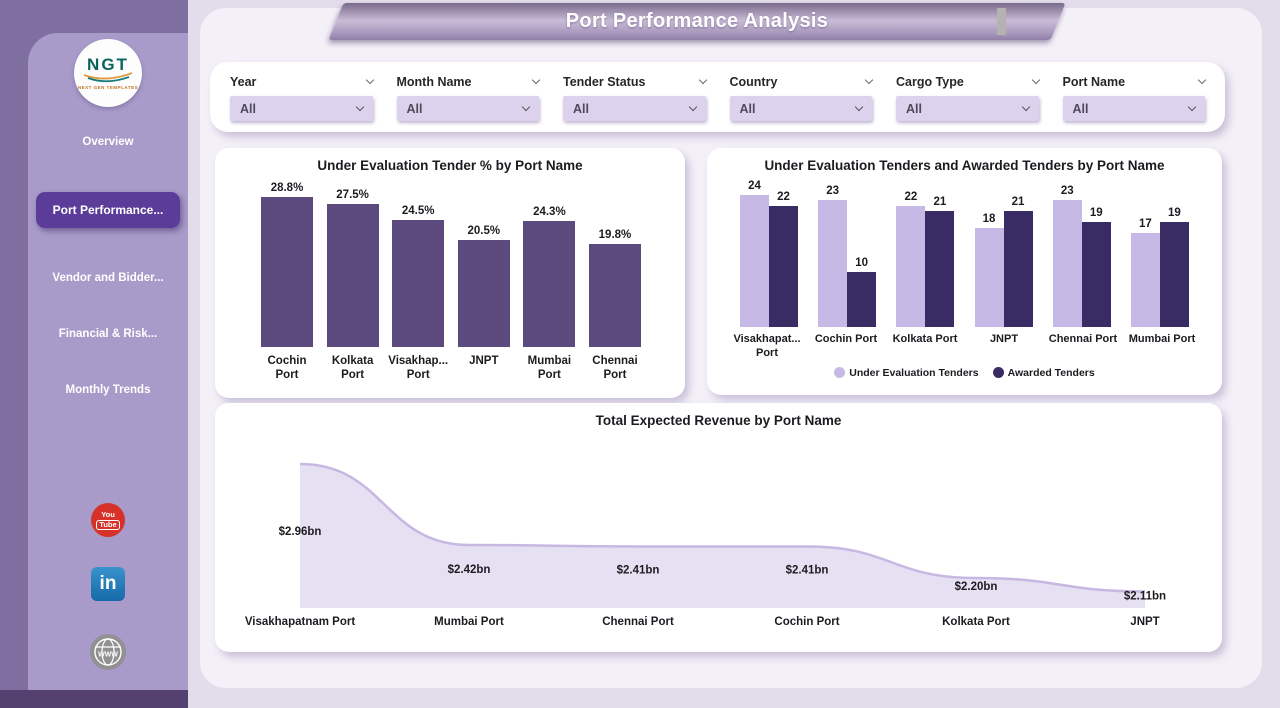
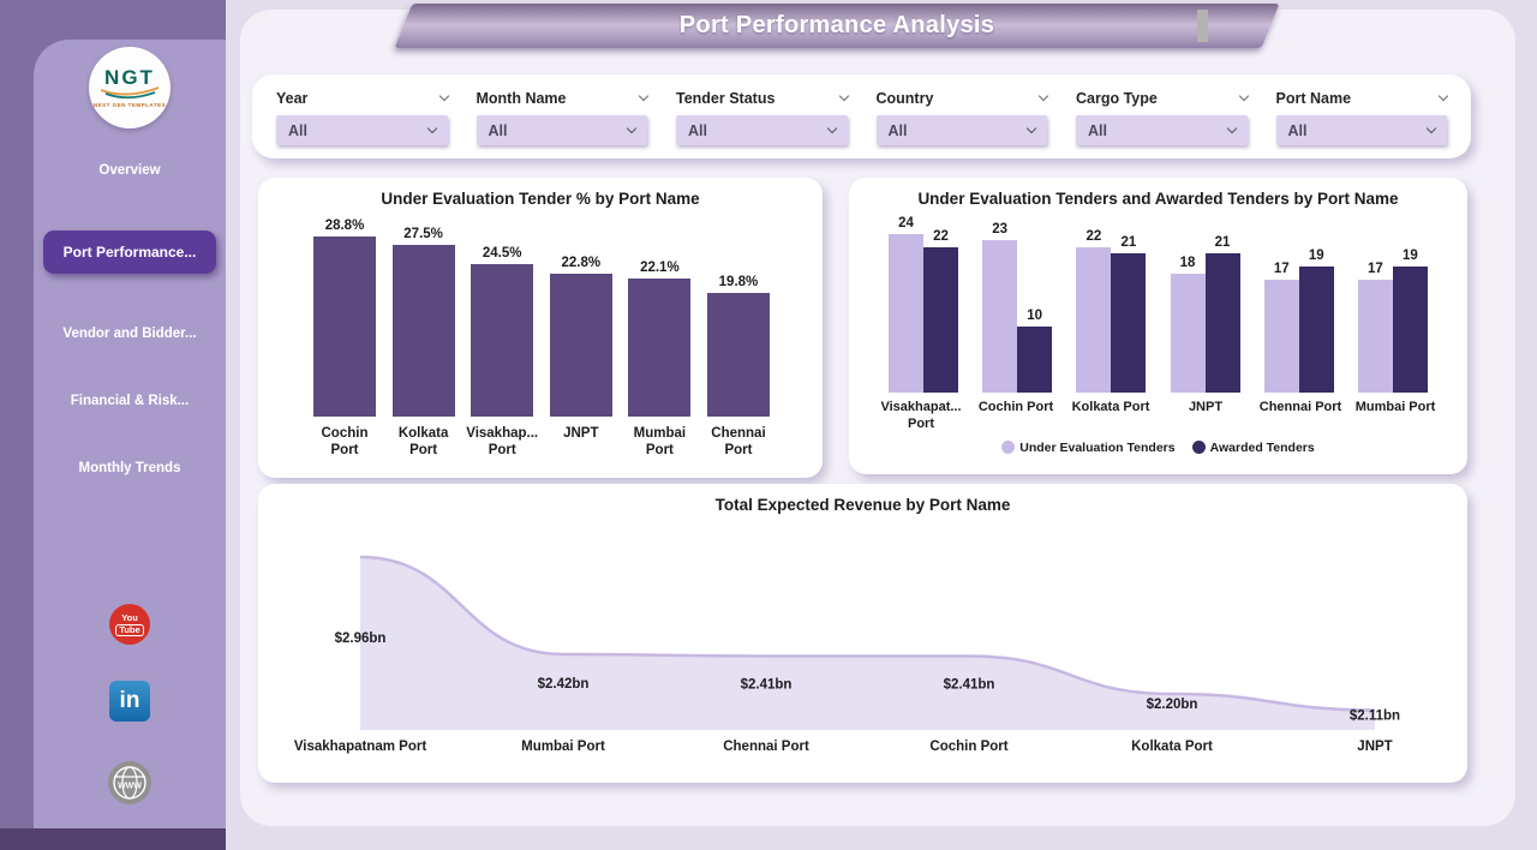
Under Evaluation Tender % by Port Name/JNPT: 20.5% -> 22.8%
Under Evaluation Tender % by Port Name/Mumbai Port: 24.3% -> 22.1%
Under Evaluation Tenders and Awarded Tenders by Port Name/Under Evaluation Tenders/Chennai Port: 23 -> 17
